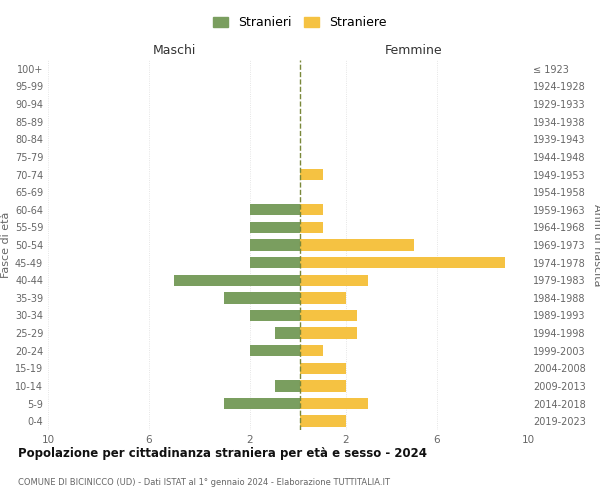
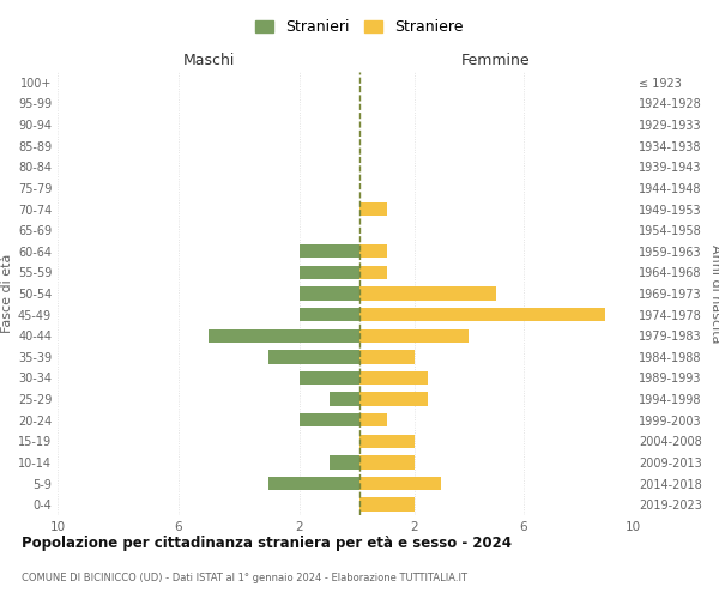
Femmine/1979-1983: 3.0 -> 4.0
